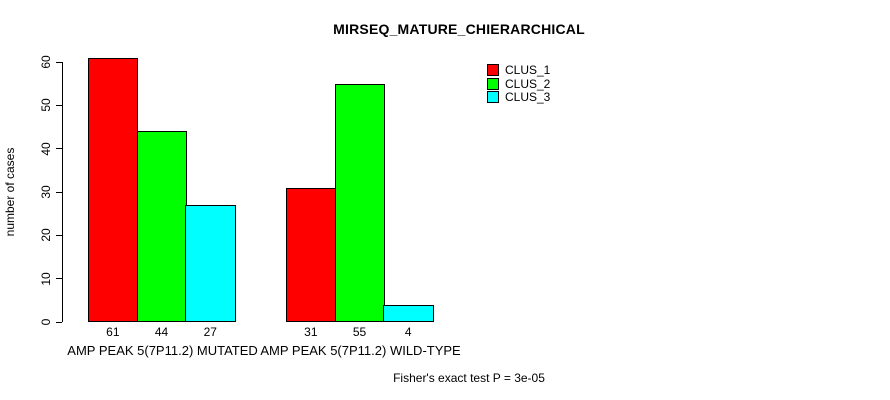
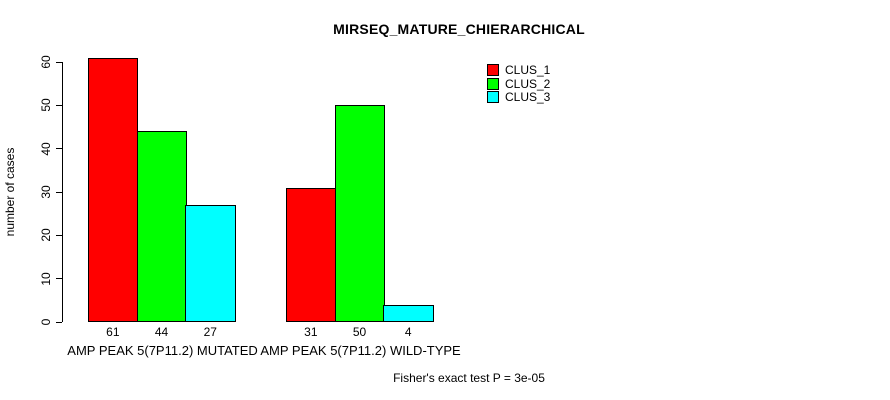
CLUS_2/AMP PEAK 5(7P11.2) WILD-TYPE: 55 -> 50
